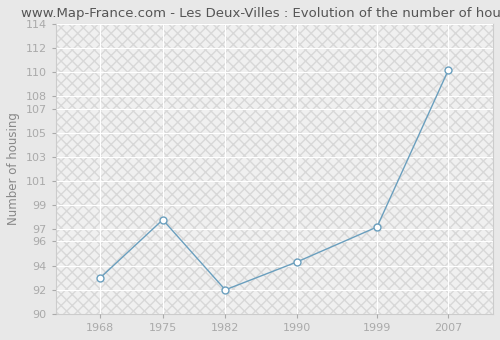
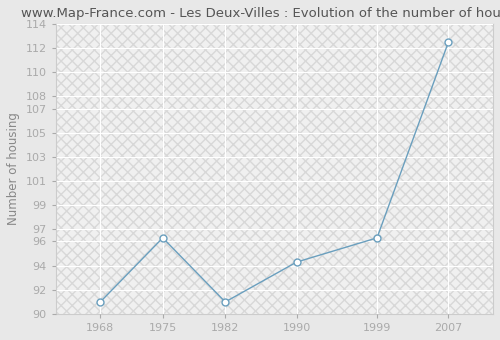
1968: 93.0 -> 91.0
1975: 97.8 -> 96.3
1982: 92.0 -> 91.0
1999: 97.2 -> 96.3
2007: 110.2 -> 112.5
